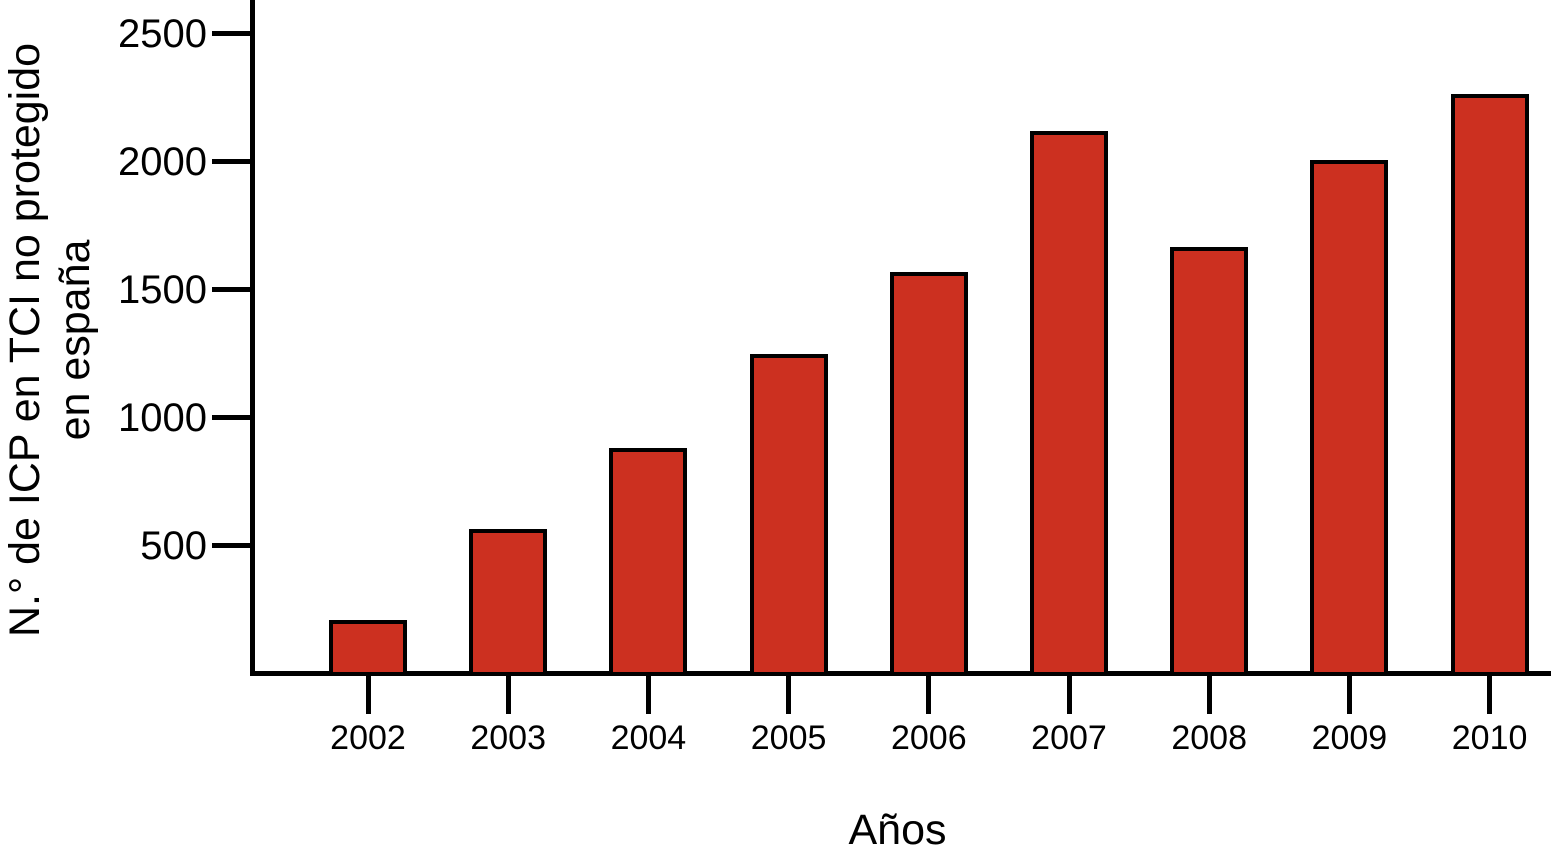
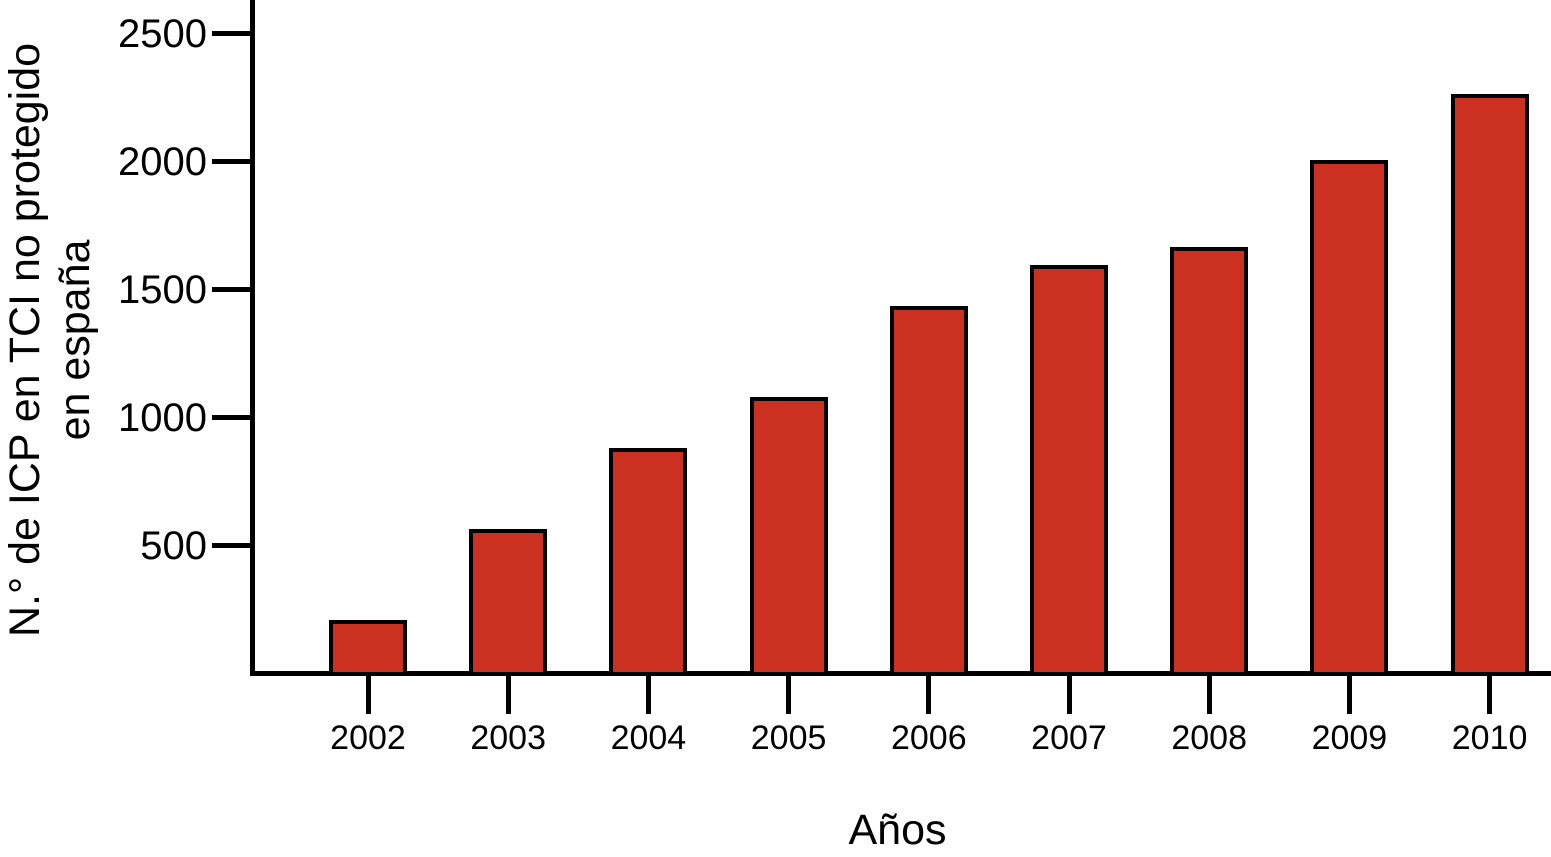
2005: 1250 -> 1080
2006: 1570 -> 1440
2007: 2120 -> 1600
